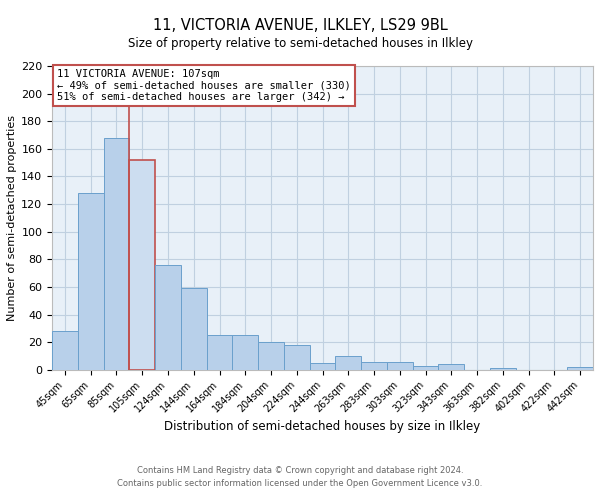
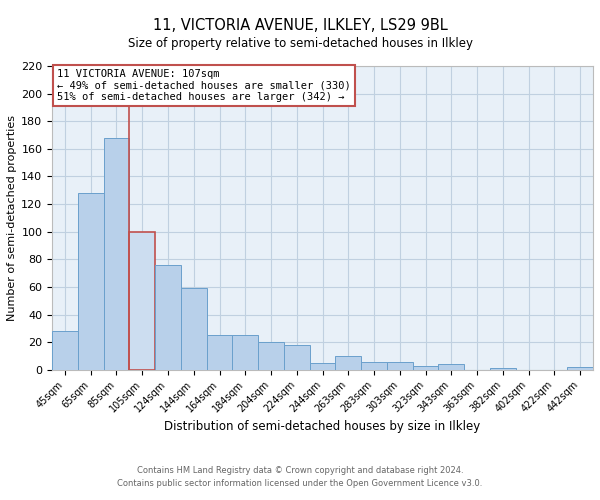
105sqm: 152 -> 100
